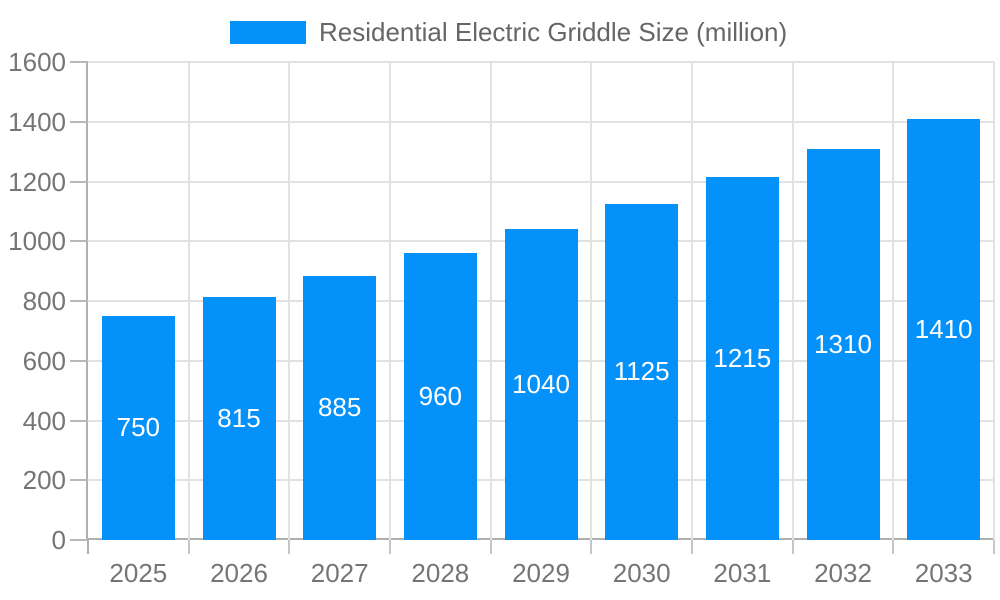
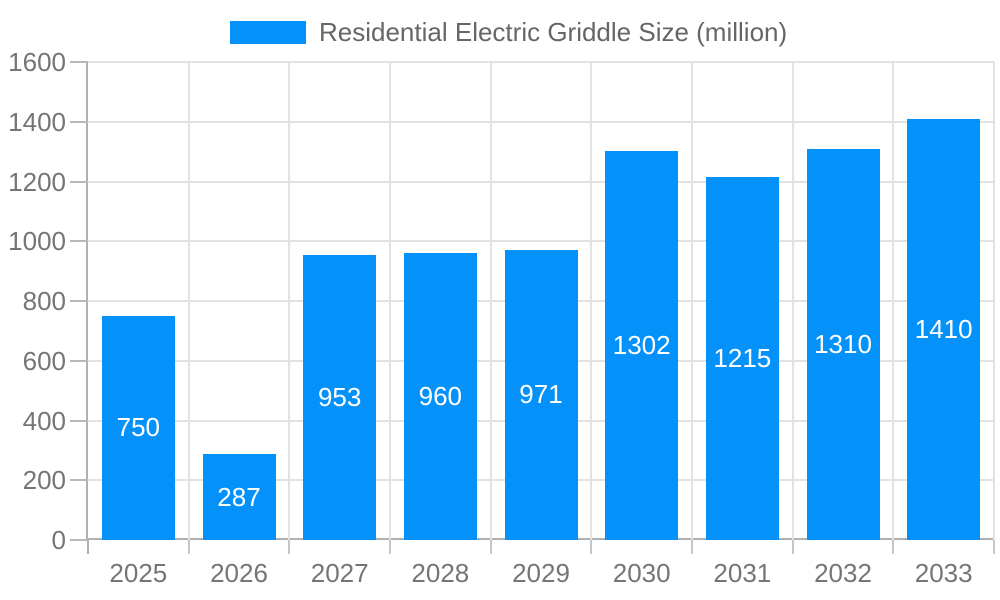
2026: 815 -> 287
2027: 885 -> 953
2029: 1040 -> 971
2030: 1125 -> 1302
